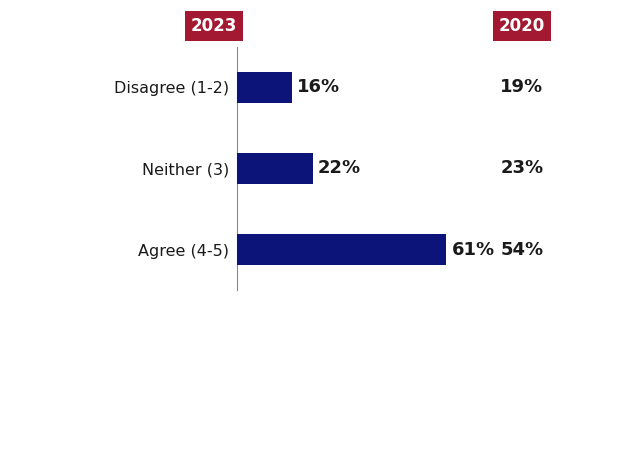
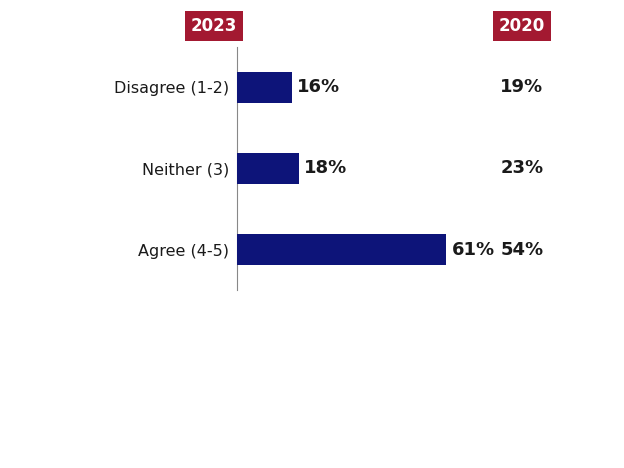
Neither (3): 22% -> 18%
